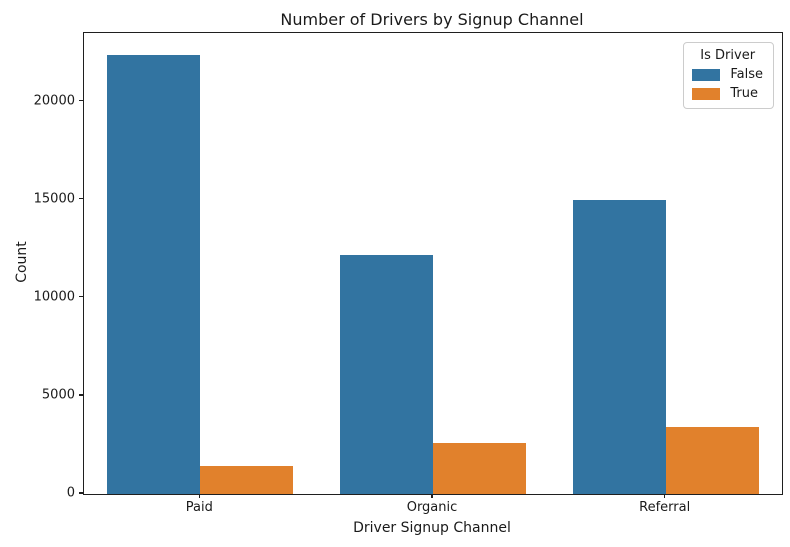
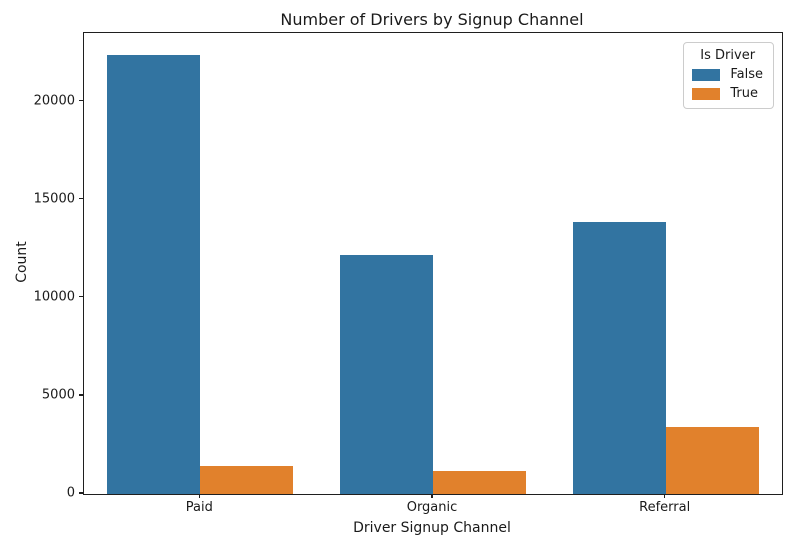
True/Organic: 2600 -> 1200
False/Referral: 15000 -> 13800
